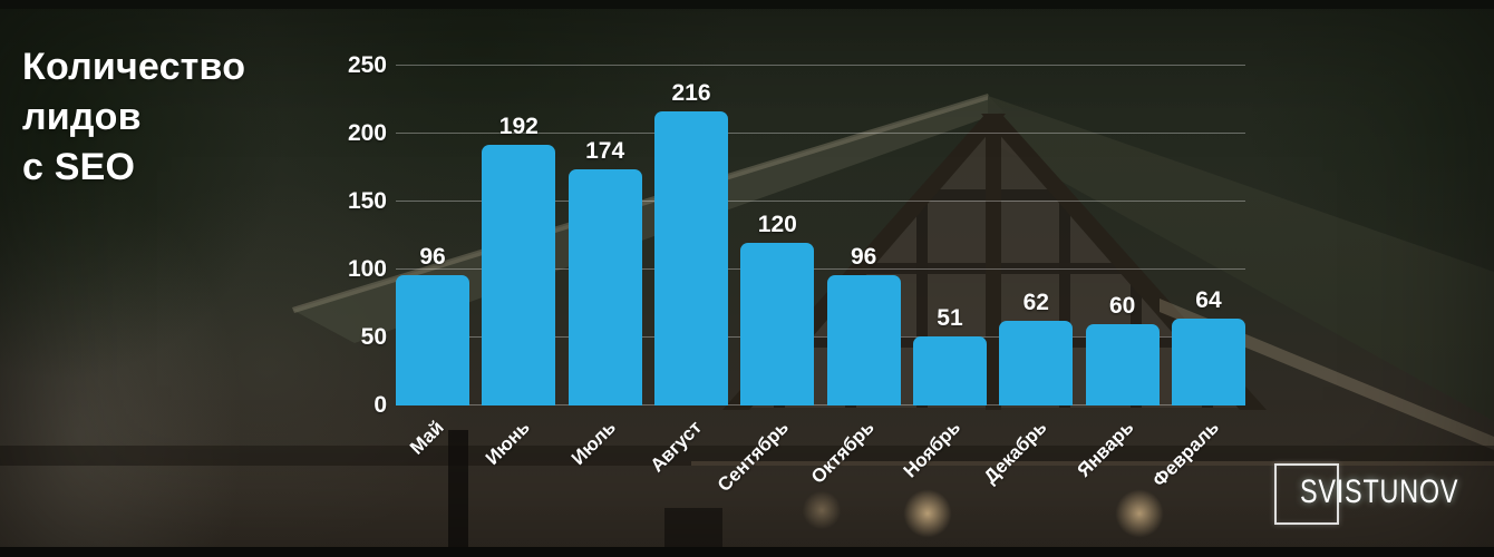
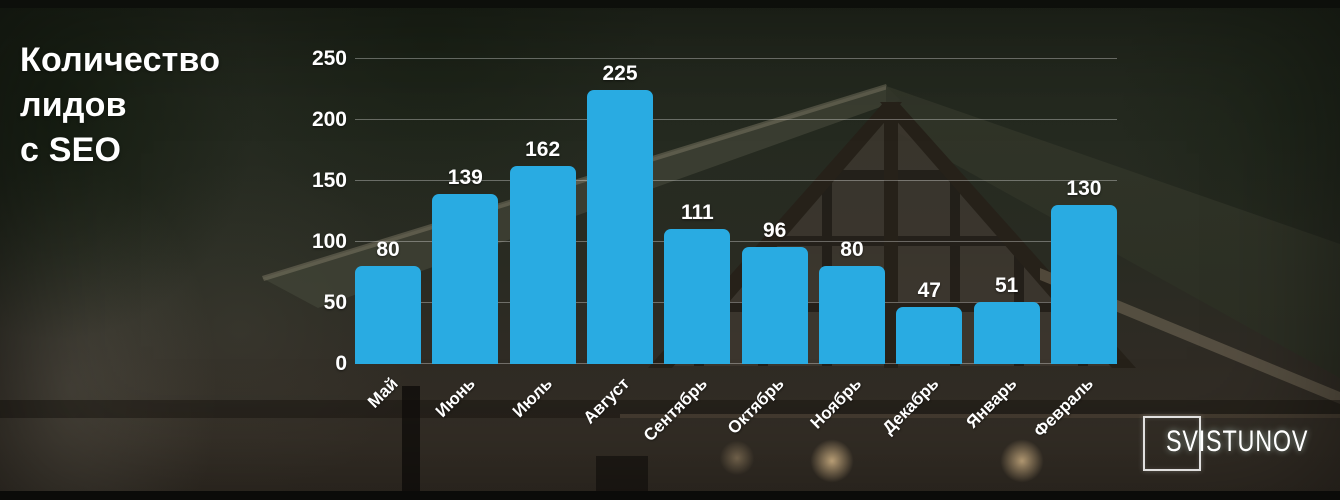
Май: 96 -> 80
Июнь: 192 -> 139
Июль: 174 -> 162
Август: 216 -> 225
Сентябрь: 120 -> 111
Ноябрь: 51 -> 80
Декабрь: 62 -> 47
Январь: 60 -> 51
Февраль: 64 -> 130
